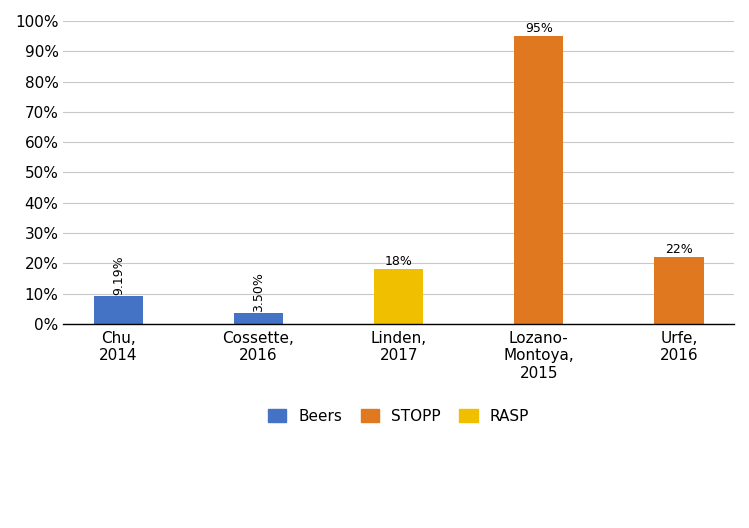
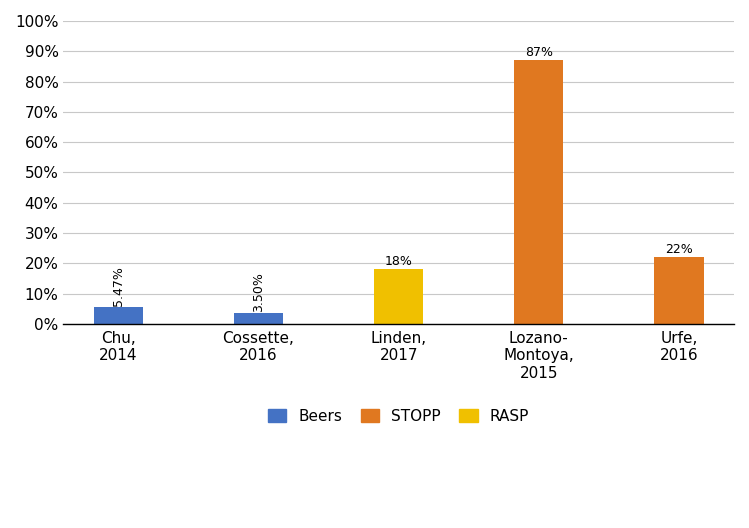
Chu, 2014: 9.19% -> 5.47%
Lozano- Montoya, 2015: 95% -> 87%
